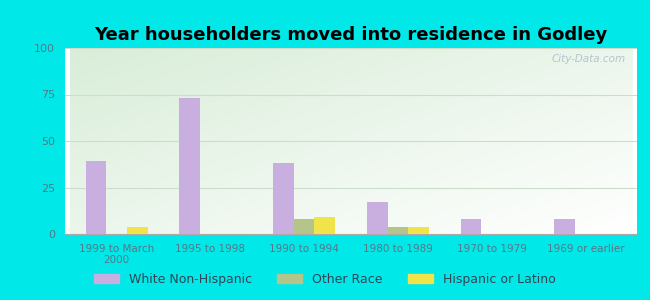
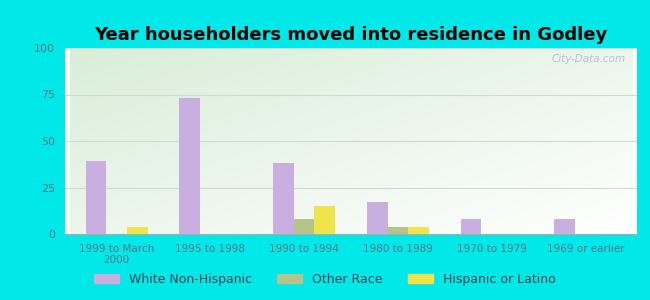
Hispanic or Latino/1990 to 1994: 9 -> 15
